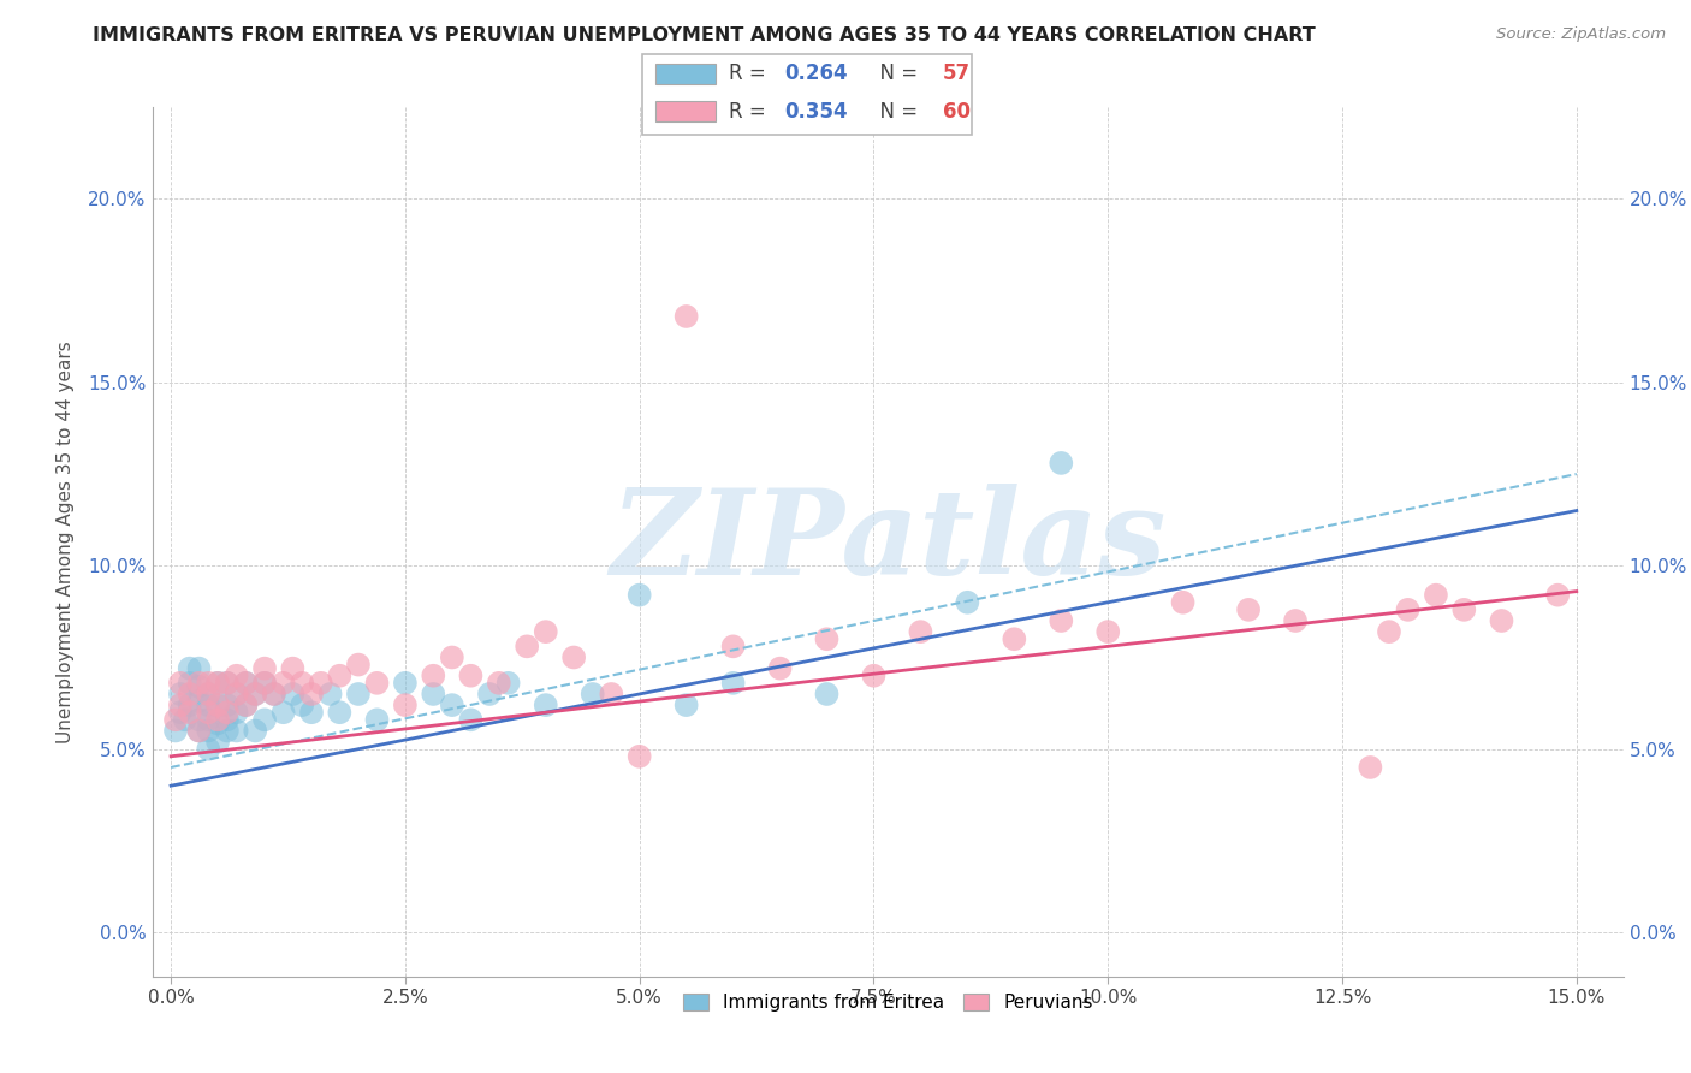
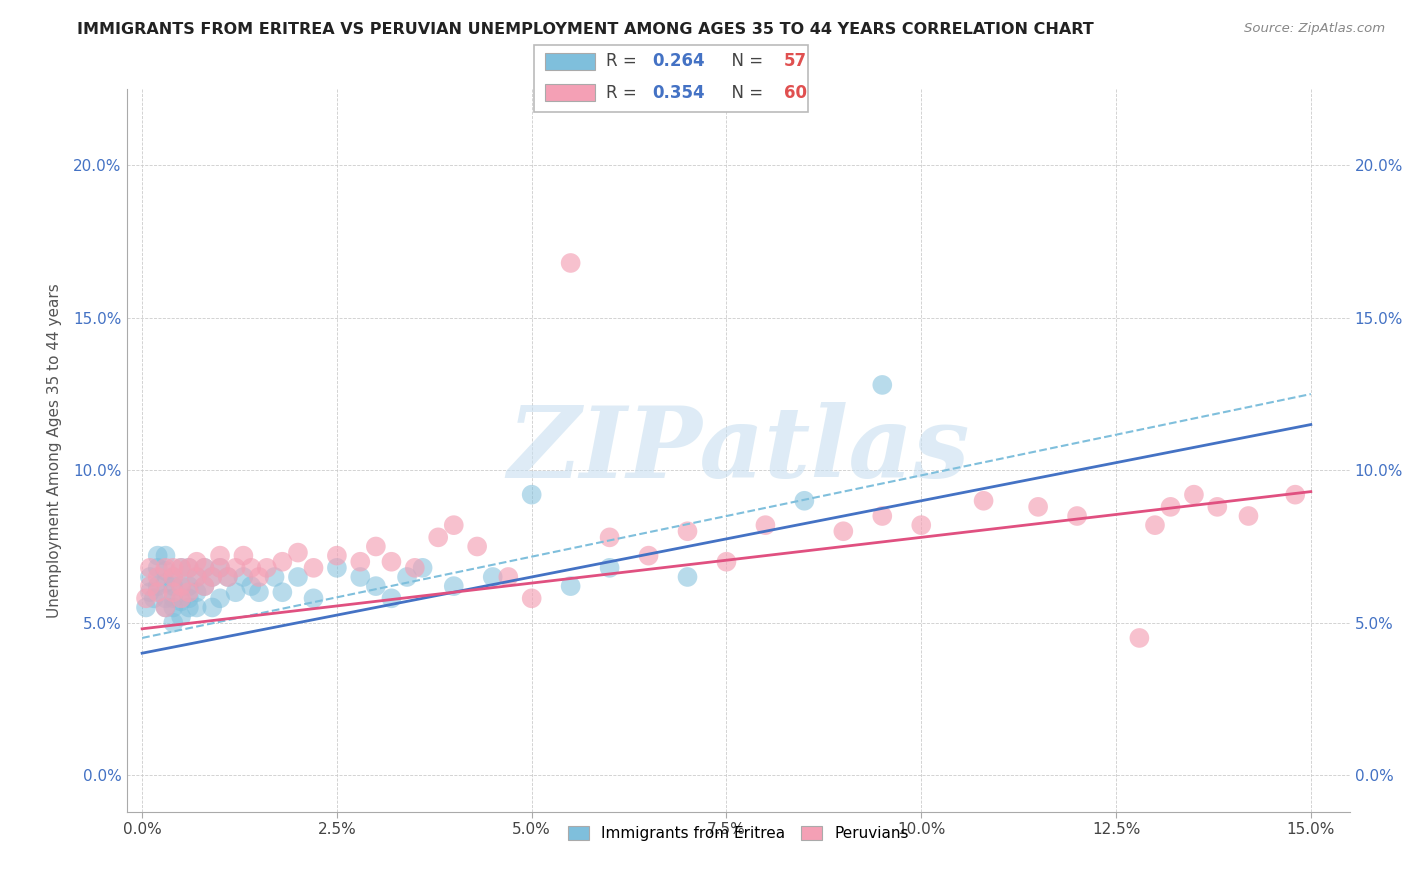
Peruvians/2.5%: 6.2% -> 7.2%
Peruvians/5.0%: 4.8% -> 5.8%
